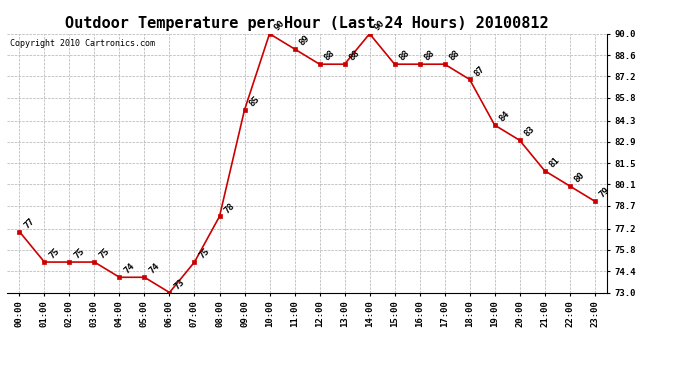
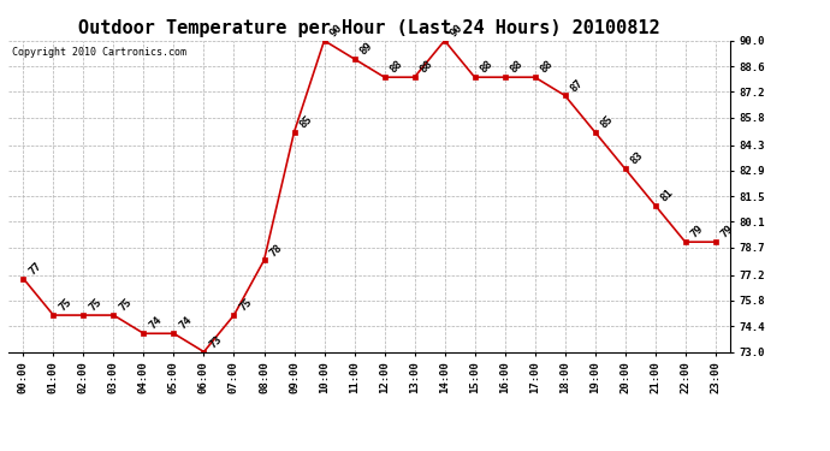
19:00: 84 -> 85
22:00: 80 -> 79
